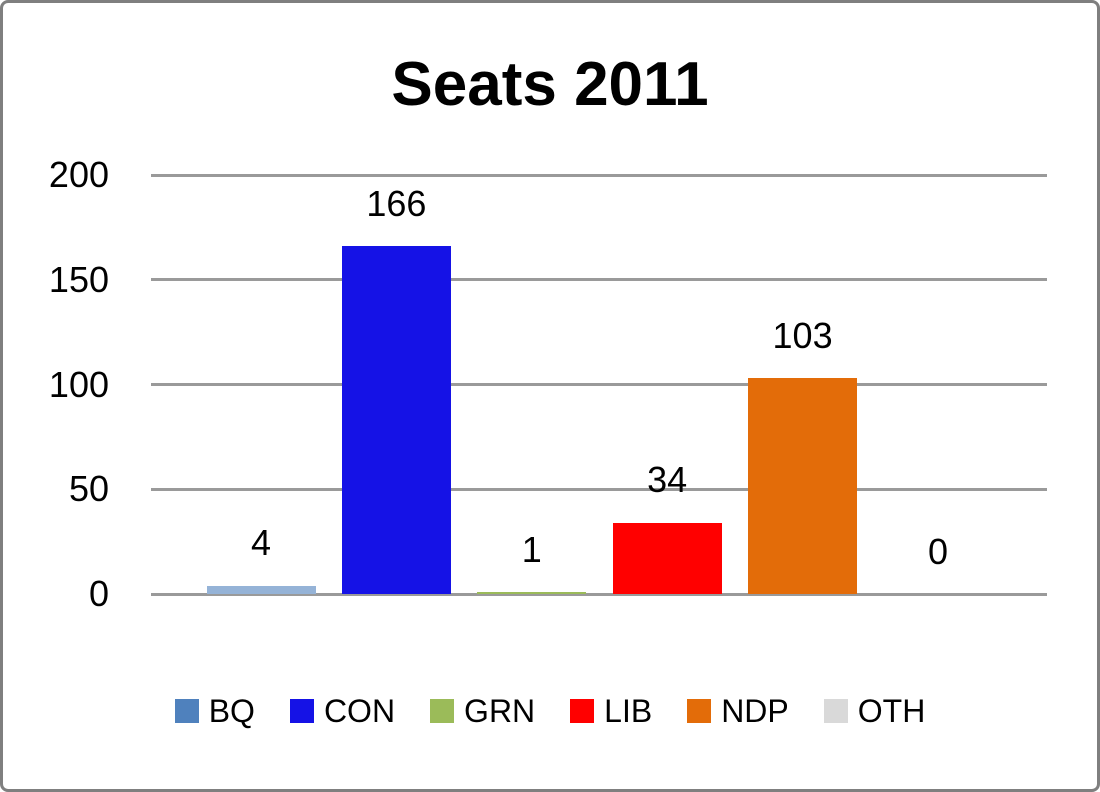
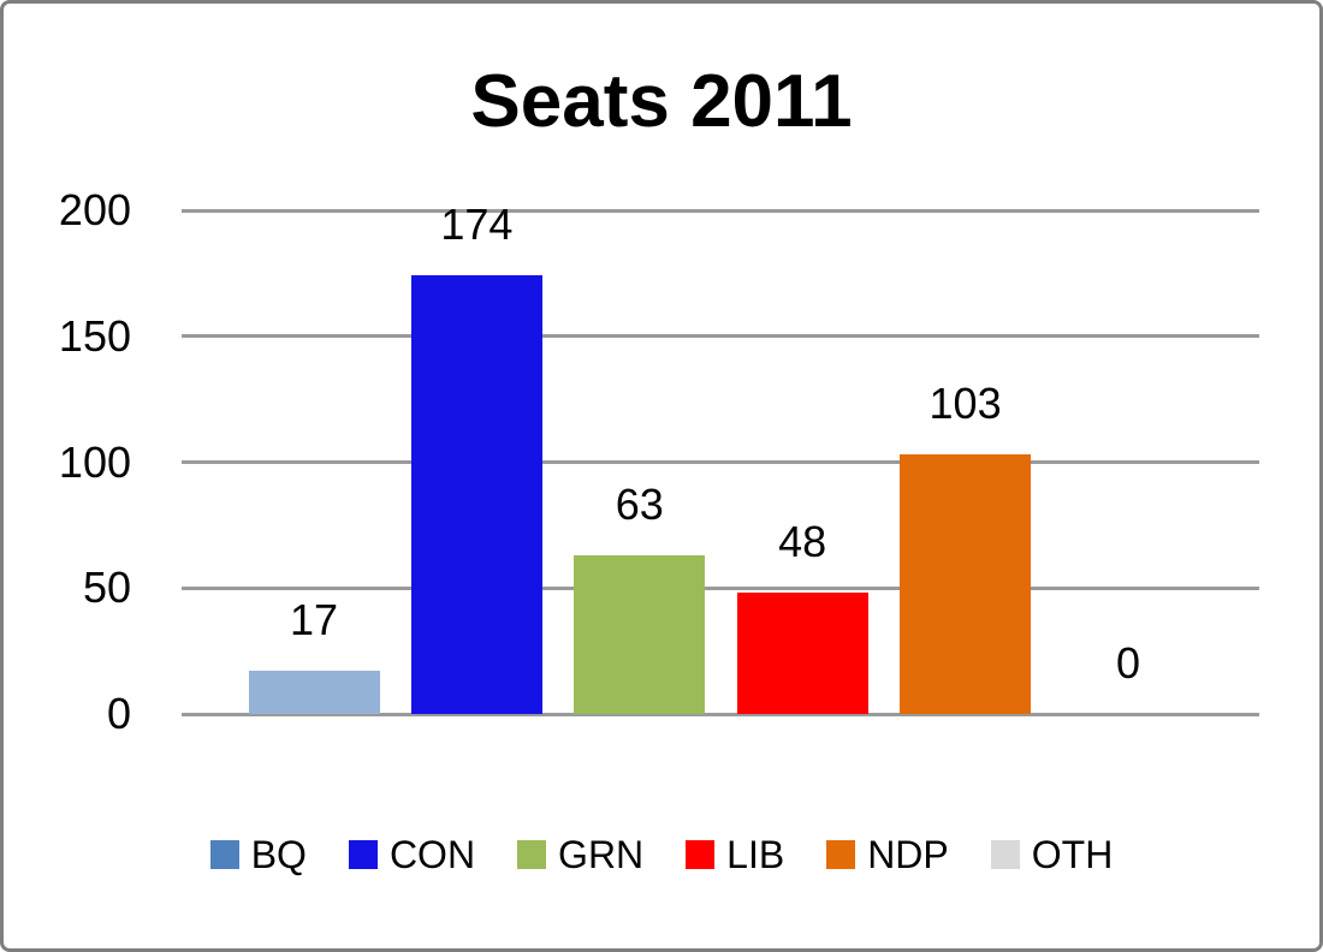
BQ: 4 -> 17
CON: 166 -> 174
GRN: 1 -> 63
LIB: 34 -> 48
